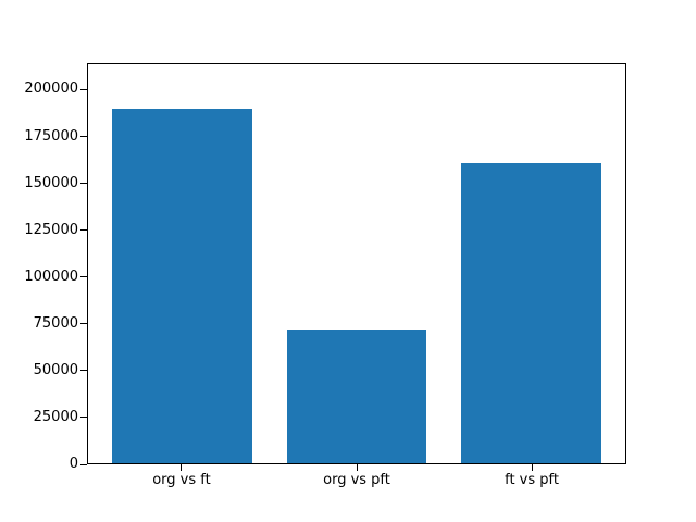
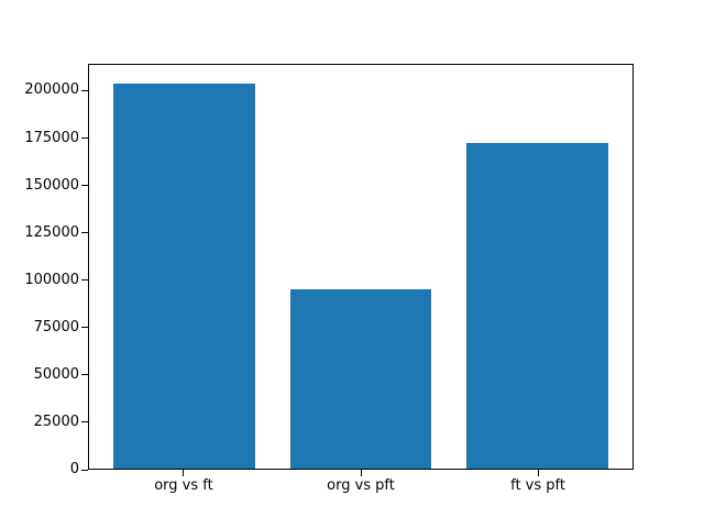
org vs ft: 190000 -> 204000
org vs pft: 72000 -> 95000
ft vs pft: 161000 -> 173000
